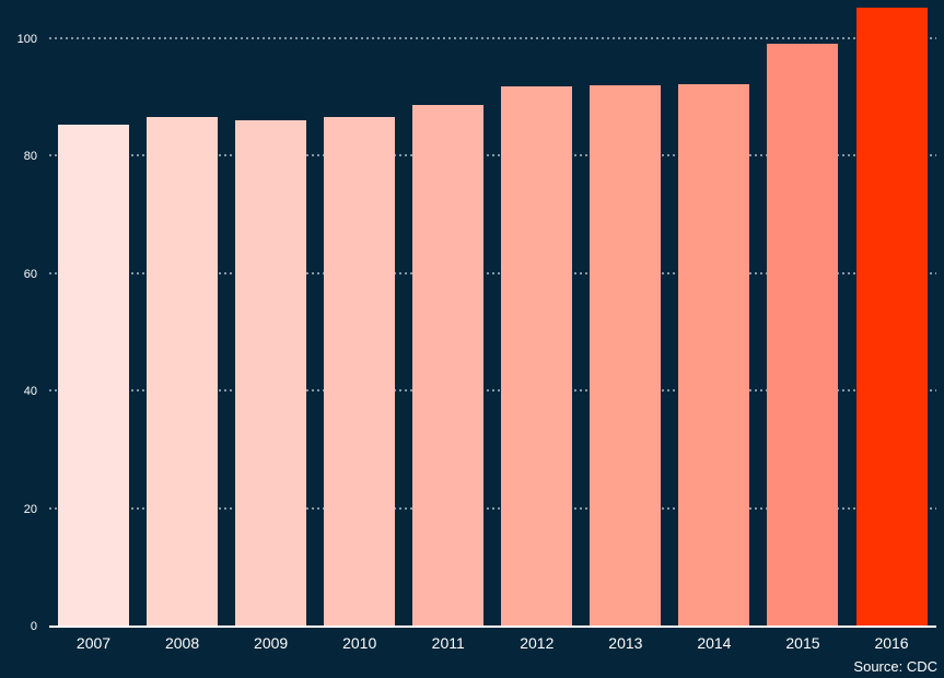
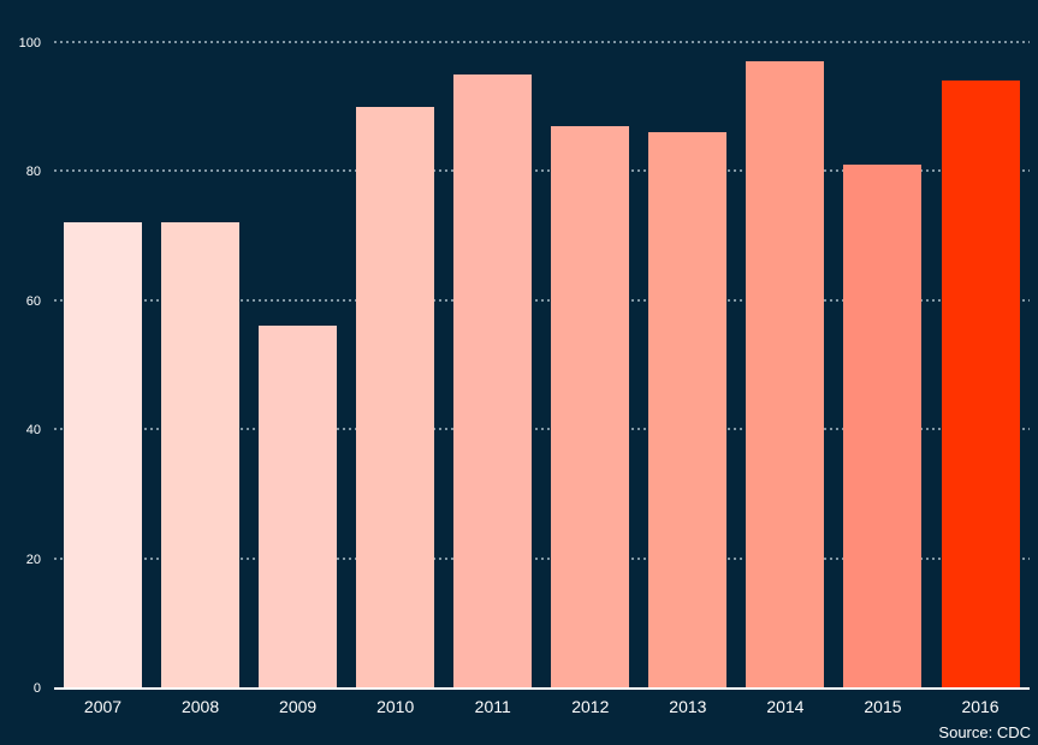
2007: 85 -> 72
2008: 87 -> 72
2009: 86 -> 56
2010: 86 -> 90
2011: 89 -> 95
2012: 92 -> 87
2013: 92 -> 86
2014: 92 -> 97
2015: 99 -> 81
2016: 105 -> 94
